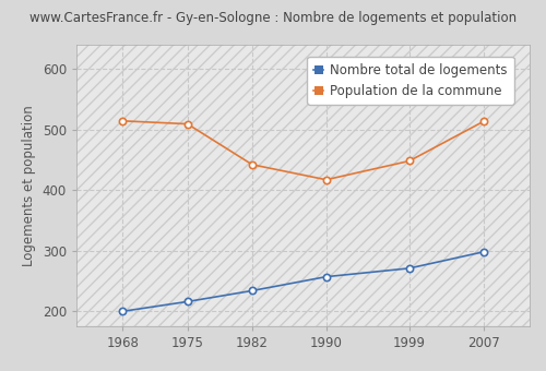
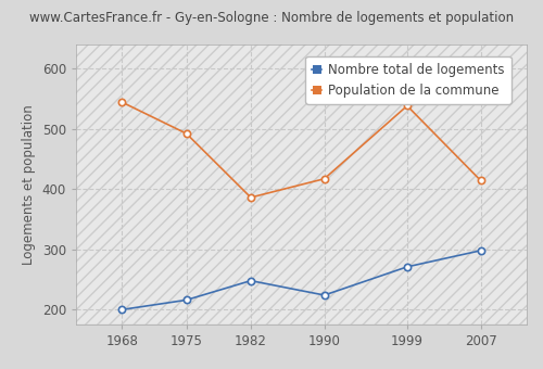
Population de la commune/1968: 514 -> 544
Population de la commune/1975: 509 -> 492
Nombre total de logements/1982: 234 -> 248
Population de la commune/1982: 442 -> 386
Nombre total de logements/1990: 257 -> 224
Population de la commune/1999: 448 -> 538
Population de la commune/2007: 513 -> 414
